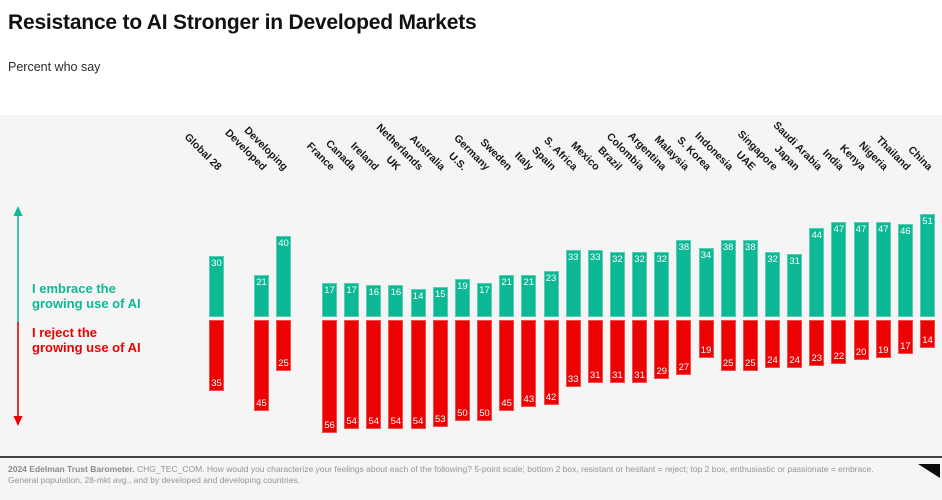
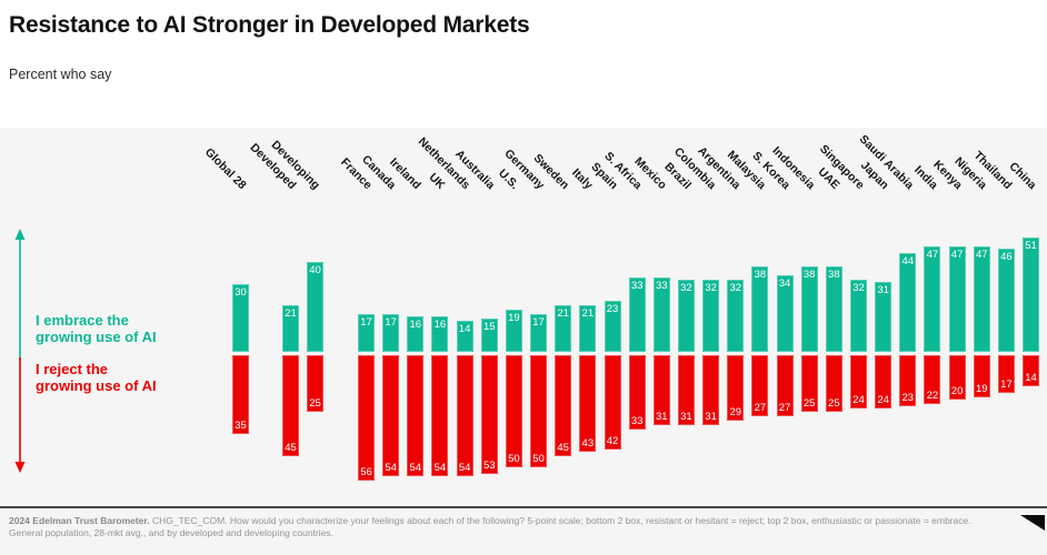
I reject the growing use of AI/S. Korea: 19 -> 27
